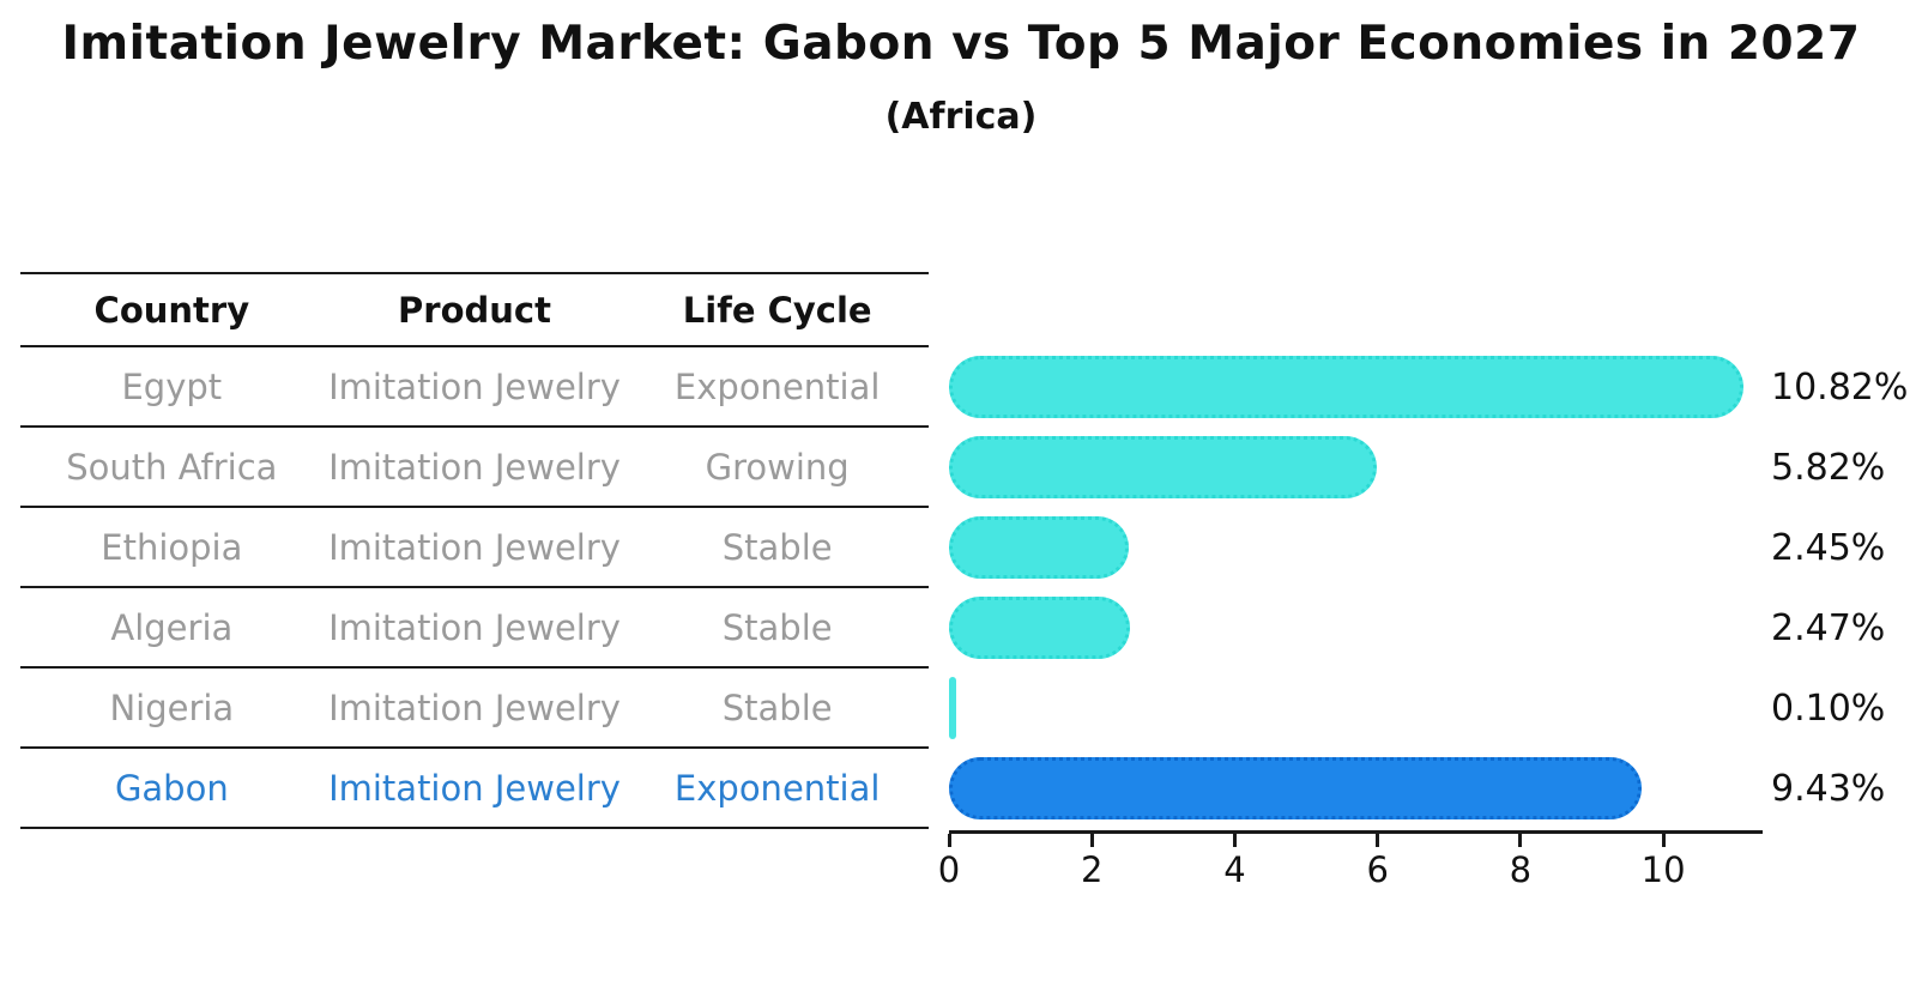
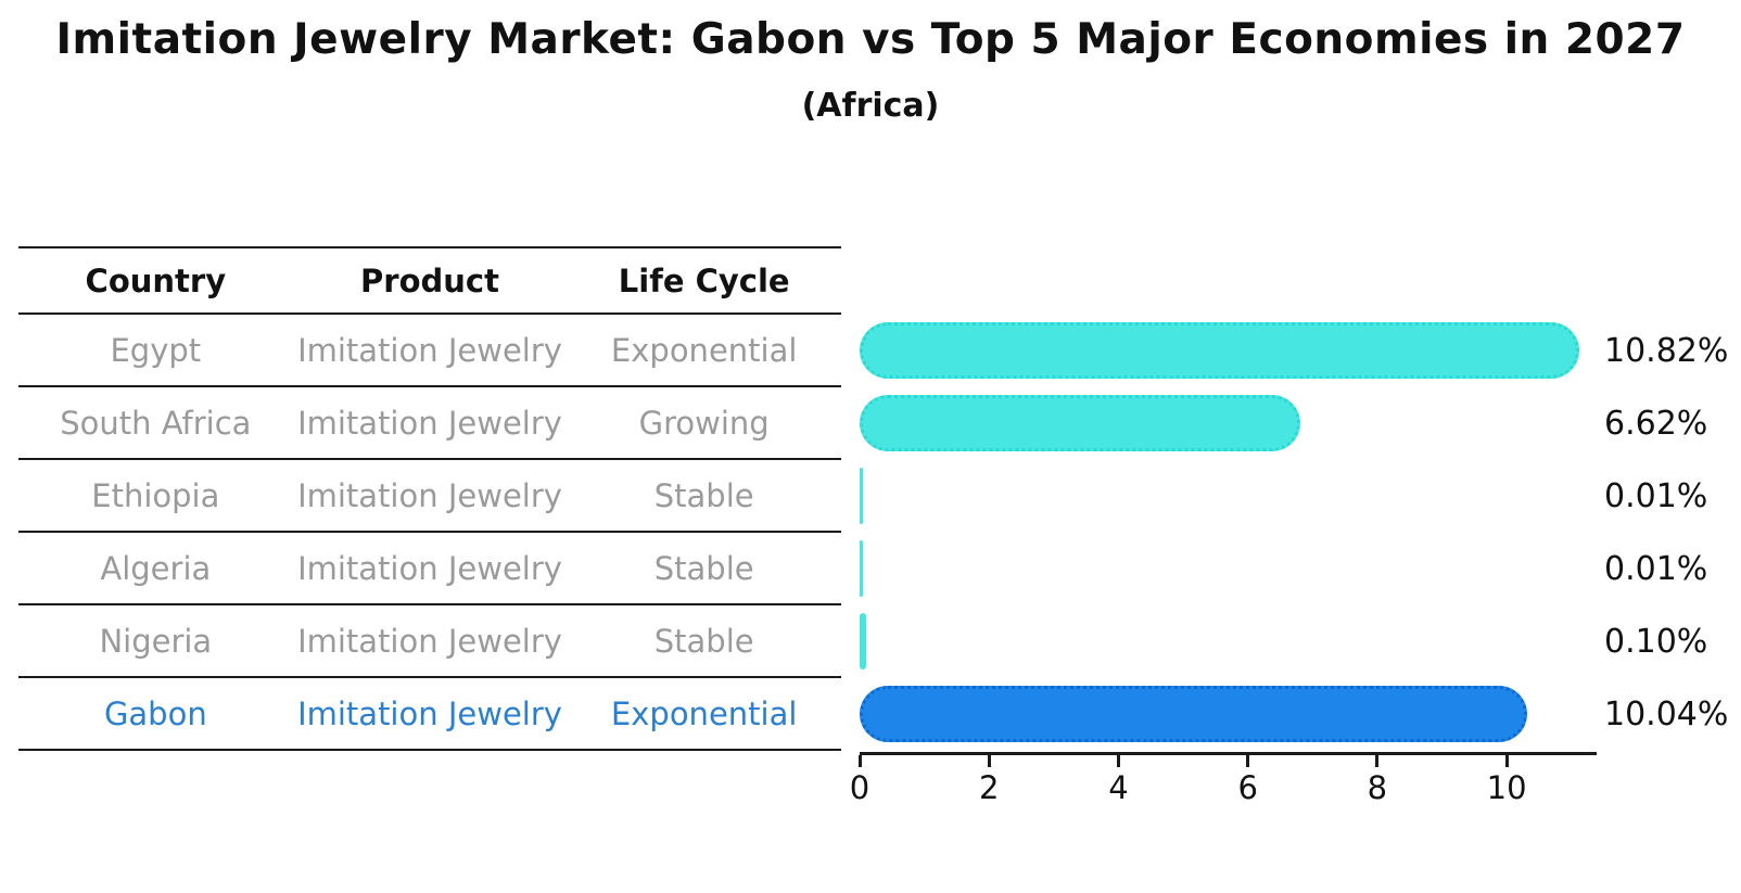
South Africa: 5.82% -> 6.62%
Ethiopia: 2.45% -> 0.01%
Algeria: 2.47% -> 0.01%
Gabon: 9.43% -> 10.04%
